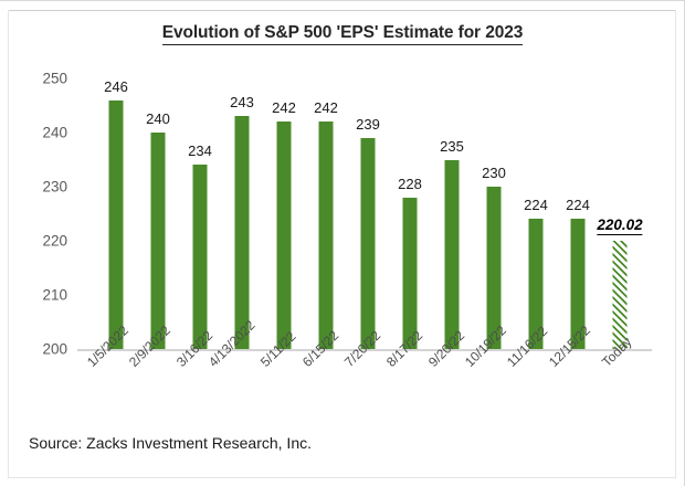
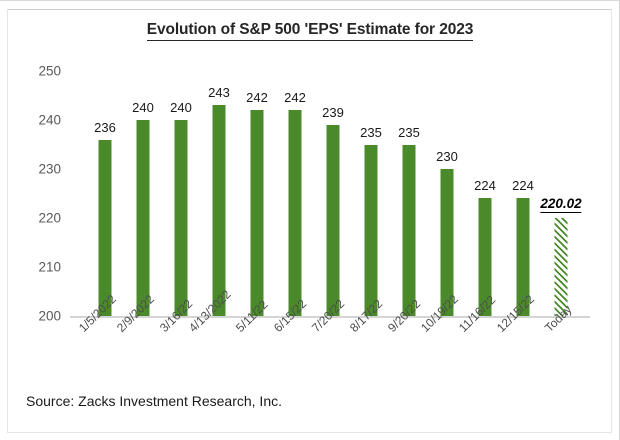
1/5/2022: 246 -> 236
3/16/22: 234 -> 240
8/17/22: 228 -> 235
